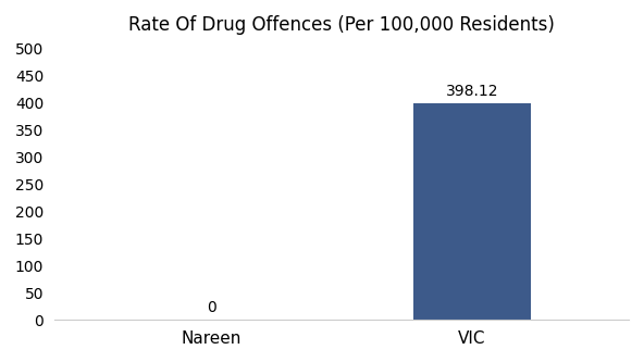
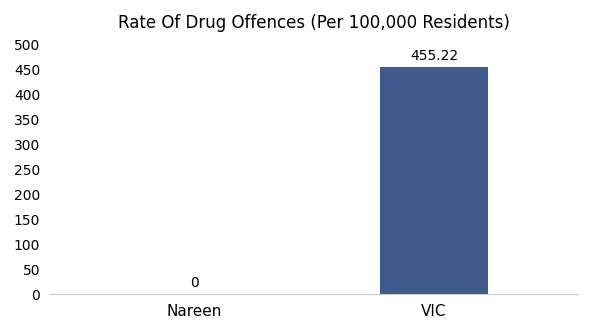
VIC: 398.12 -> 455.22
